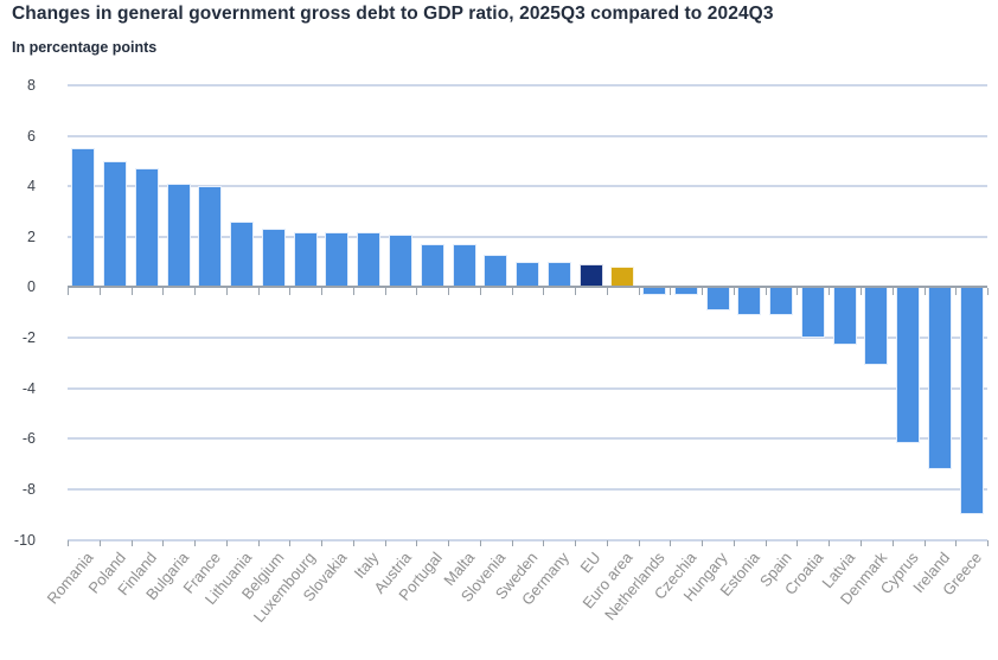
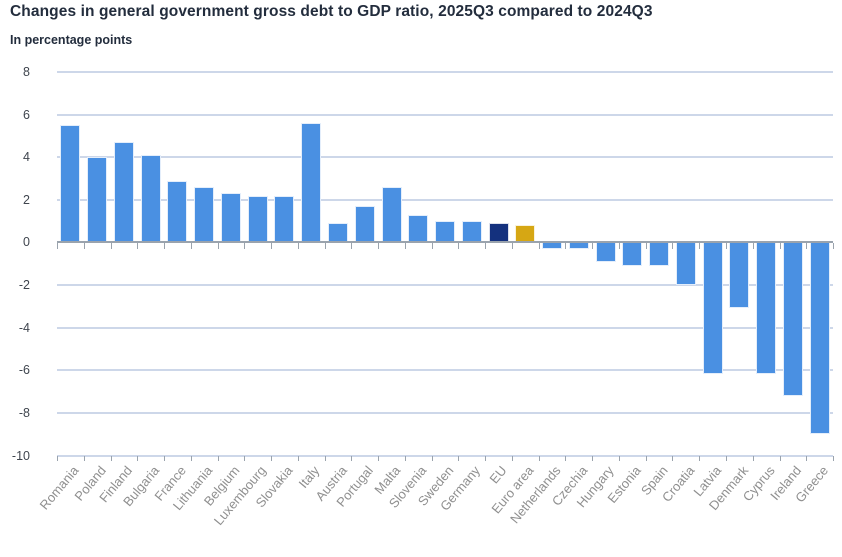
Poland: 5.0 -> 4.0
France: 4.0 -> 2.9
Italy: 2.2 -> 5.6
Austria: 2.1 -> 0.9
Malta: 1.7 -> 2.6
Latvia: -2.3 -> -6.2
